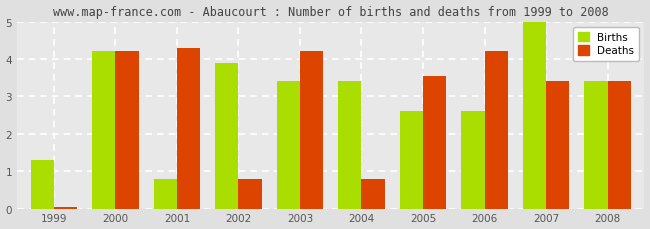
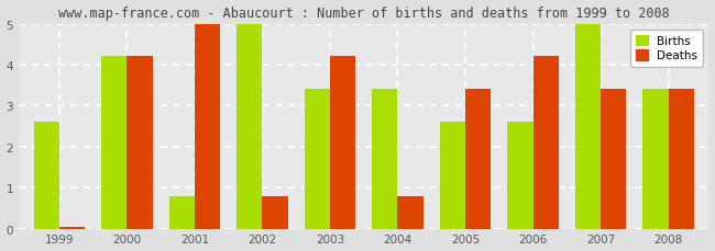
Births/1999: 1.3 -> 2.6
Deaths/2001: 4.30 -> 5.00
Births/2002: 3.9 -> 5.0
Deaths/2005: 3.55 -> 3.40
